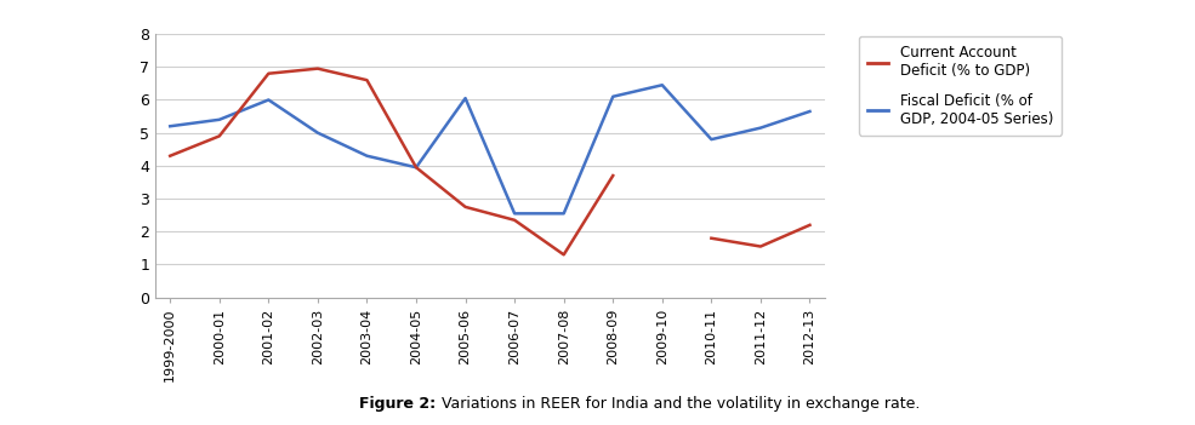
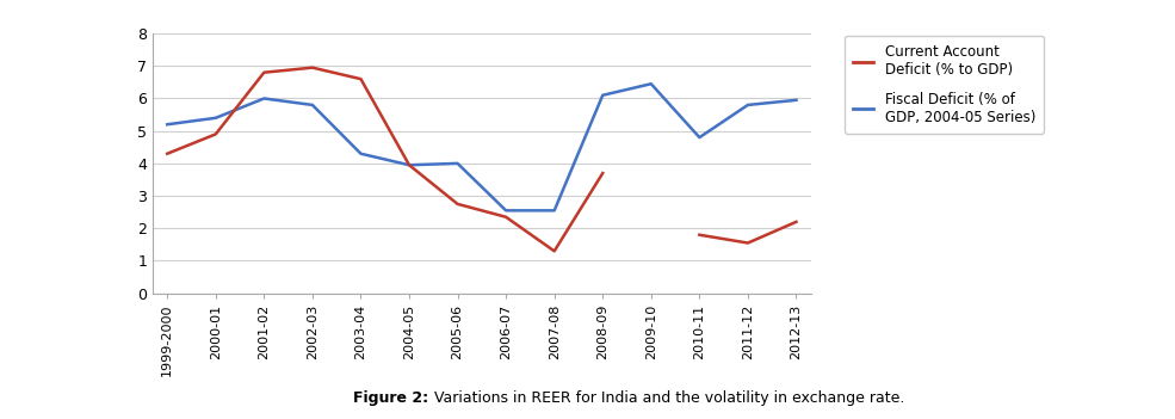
Fiscal Deficit (% of GDP, 2004-05 Series)/2002-03: 5.00 -> 5.80
Fiscal Deficit (% of GDP, 2004-05 Series)/2005-06: 6.05 -> 4.00
Fiscal Deficit (% of GDP, 2004-05 Series)/2011-12: 5.15 -> 5.80
Fiscal Deficit (% of GDP, 2004-05 Series)/2012-13: 5.65 -> 5.95
